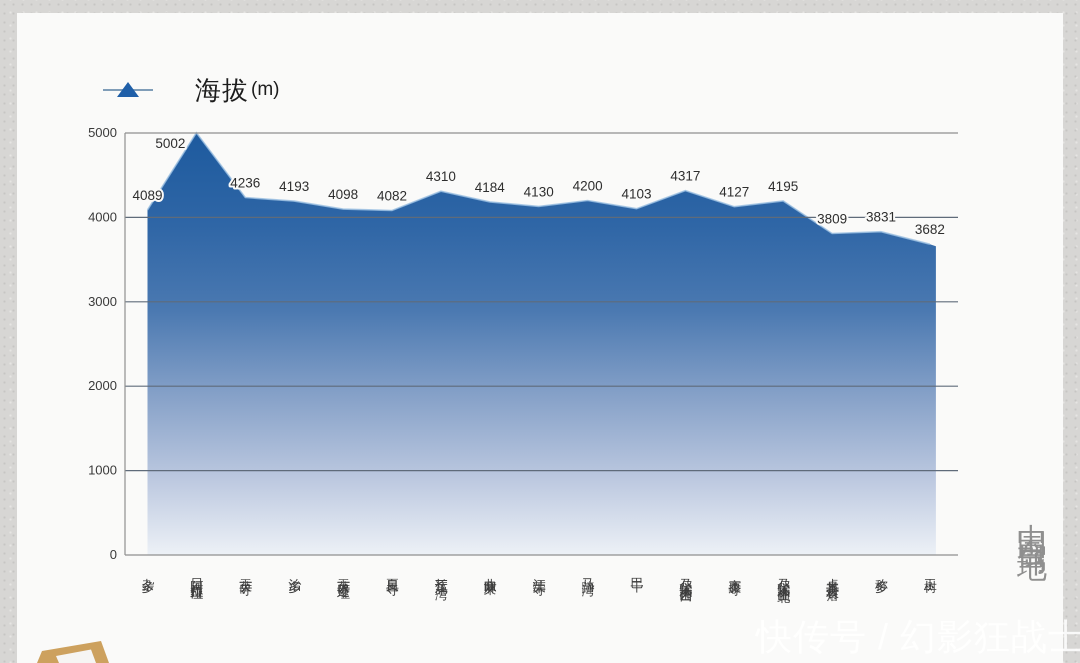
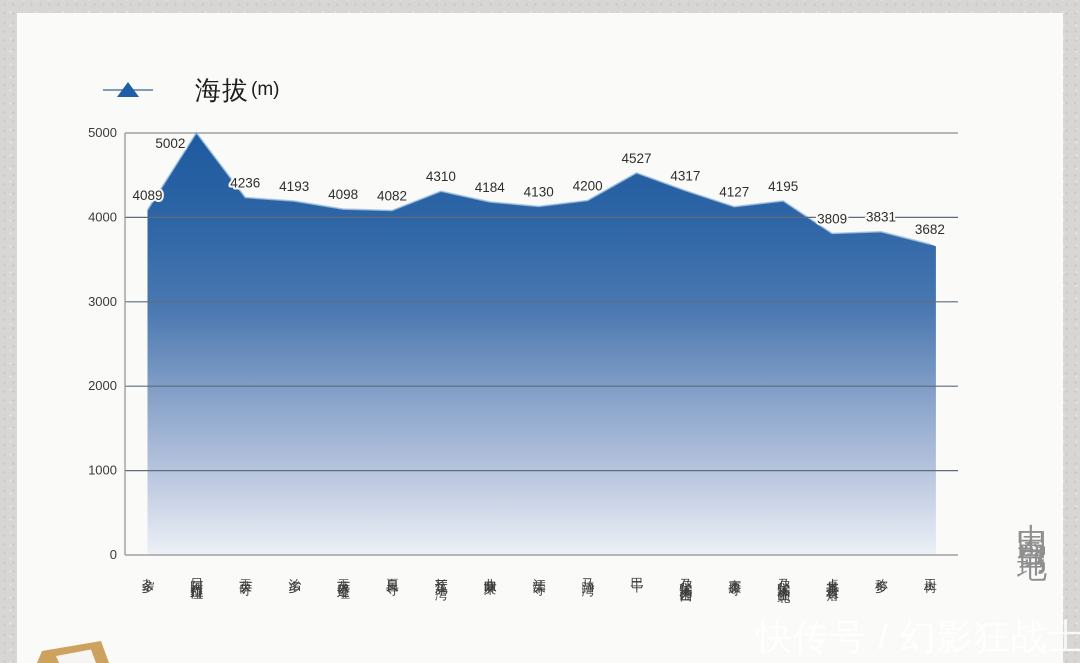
巴干: 4103 -> 4527
